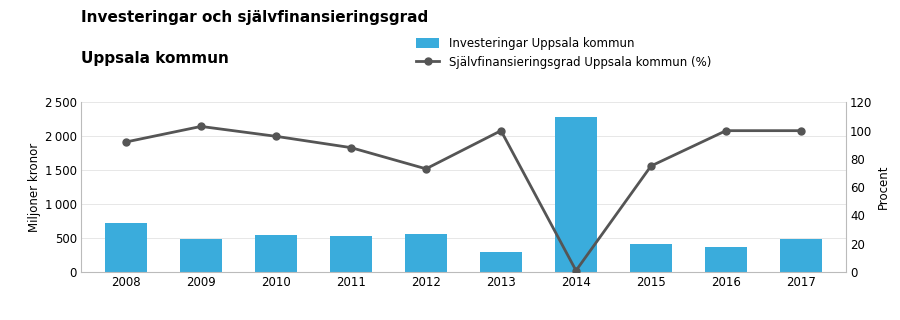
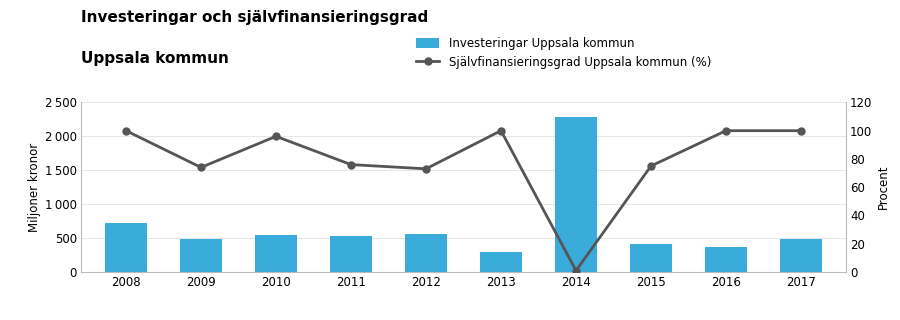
Självfinansieringsgrad Uppsala kommun (%)/2008: 92 -> 100
Självfinansieringsgrad Uppsala kommun (%)/2009: 103 -> 74
Självfinansieringsgrad Uppsala kommun (%)/2011: 88 -> 76
